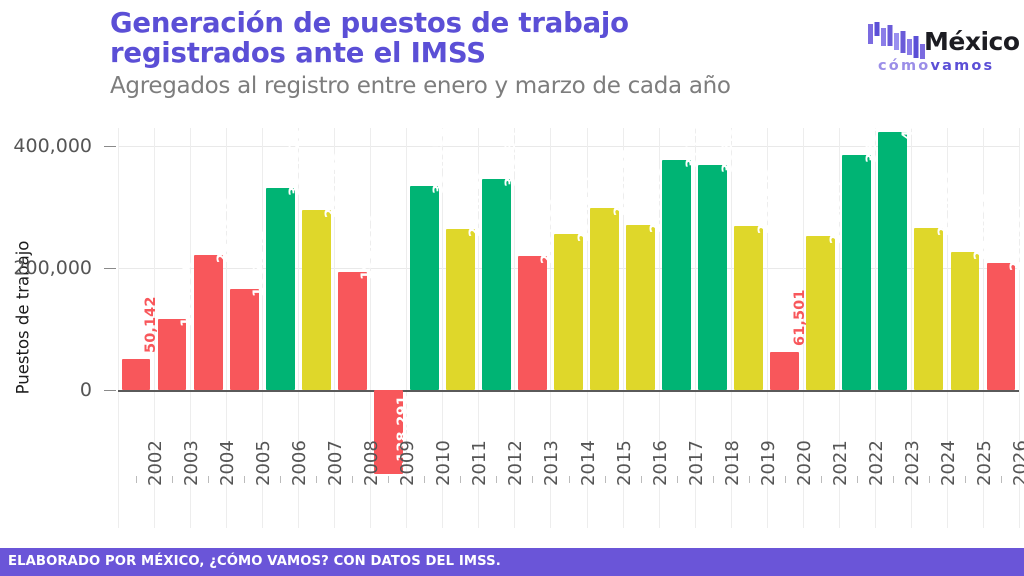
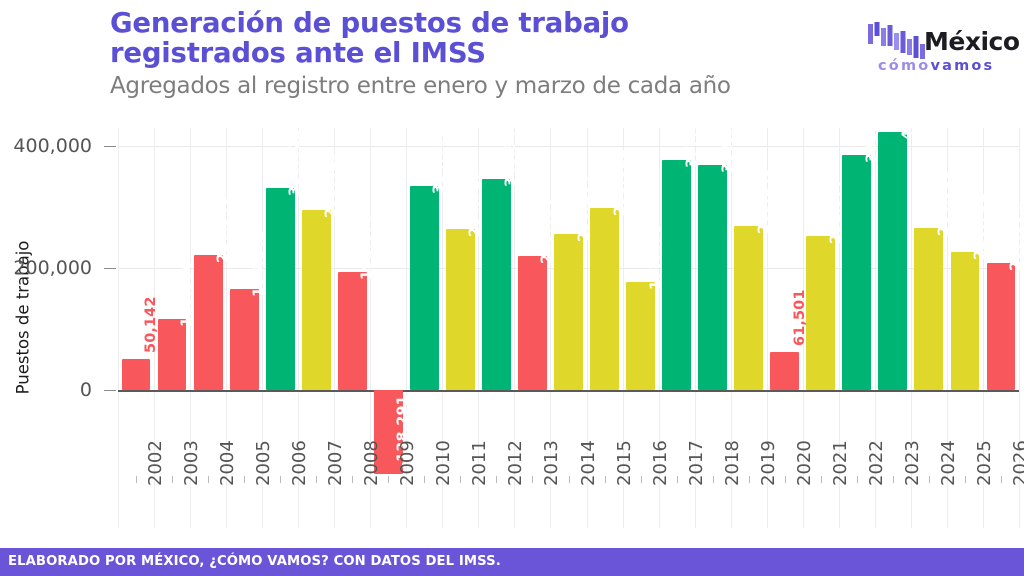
2016: 270,873 -> 177,075
